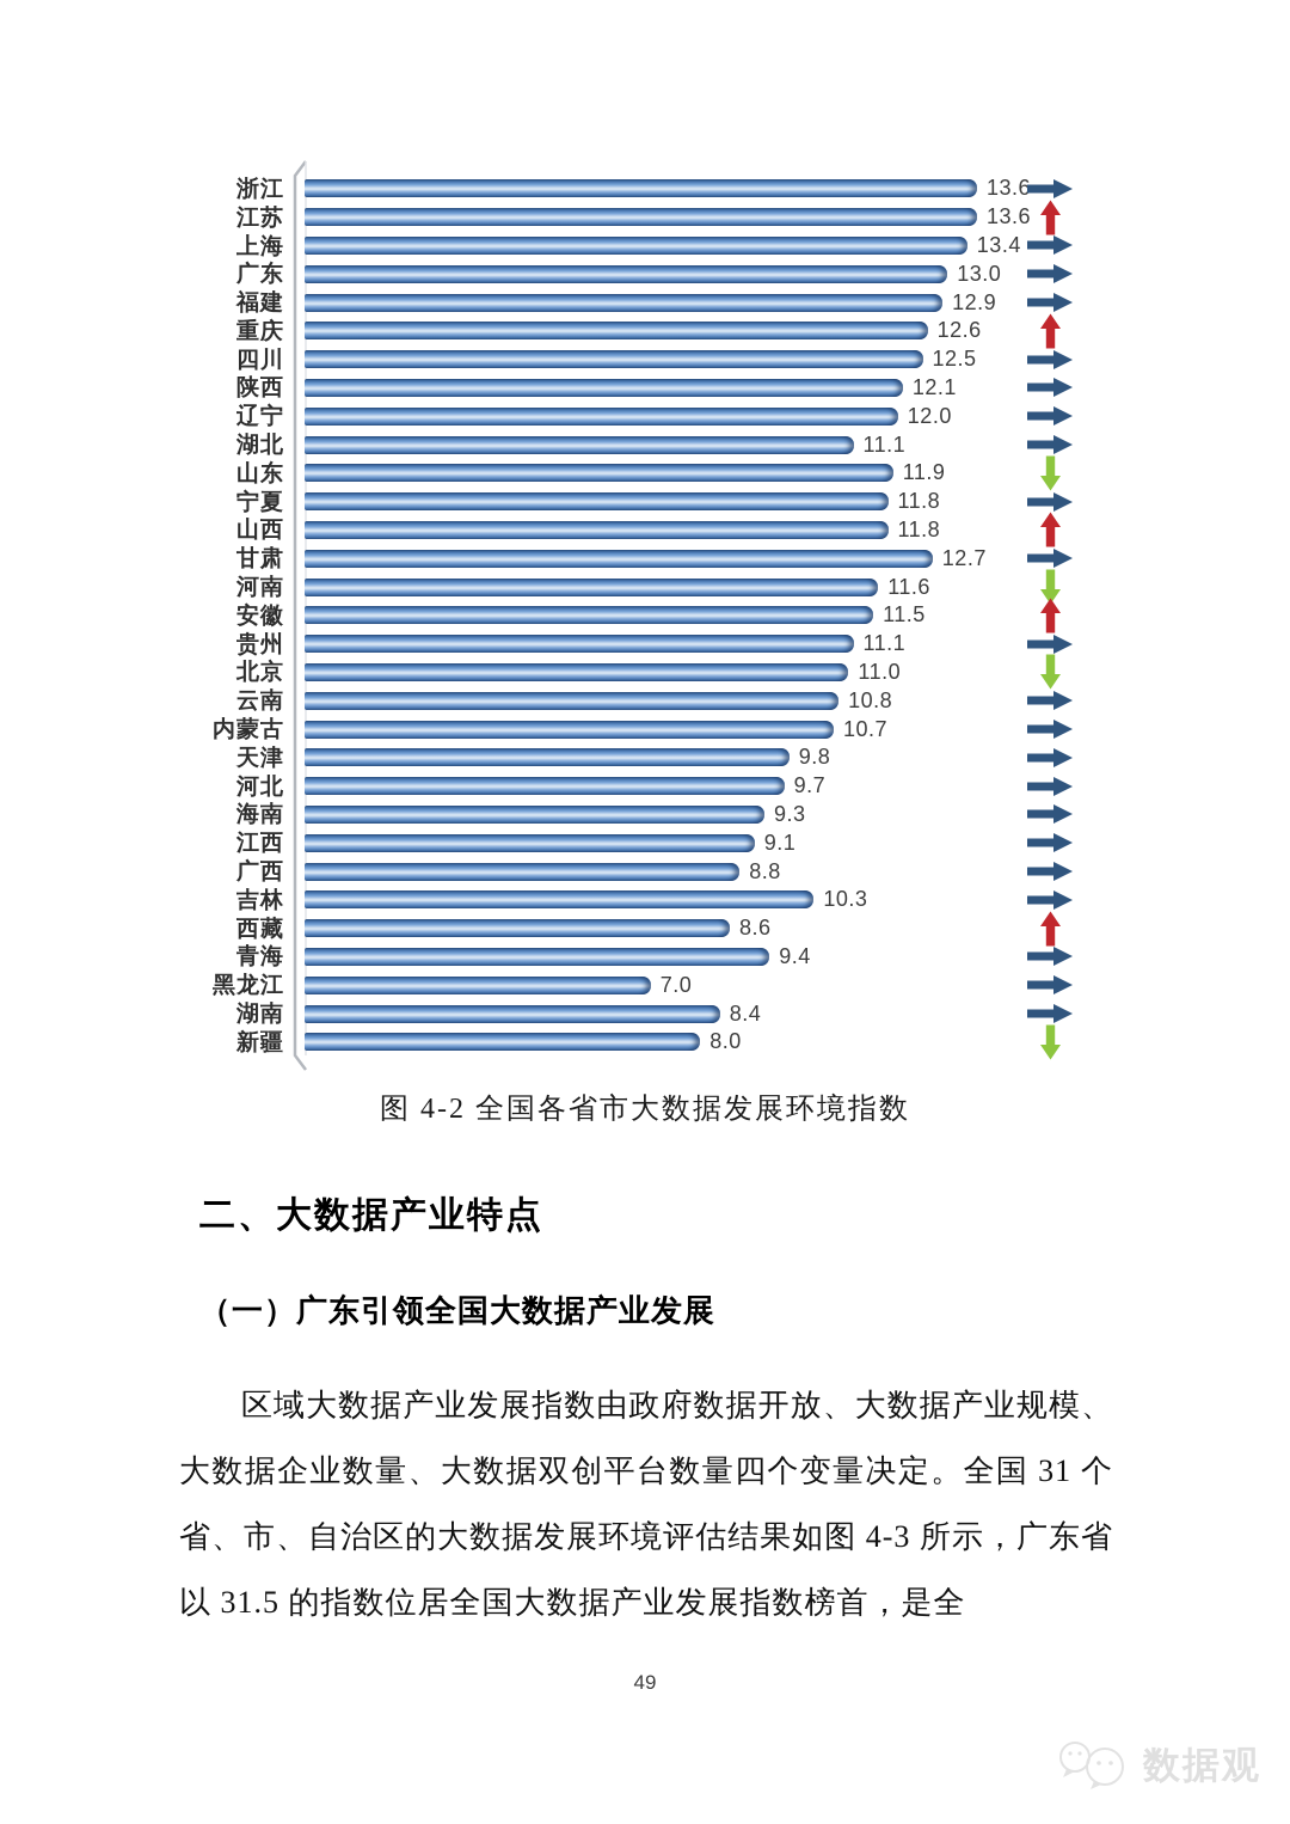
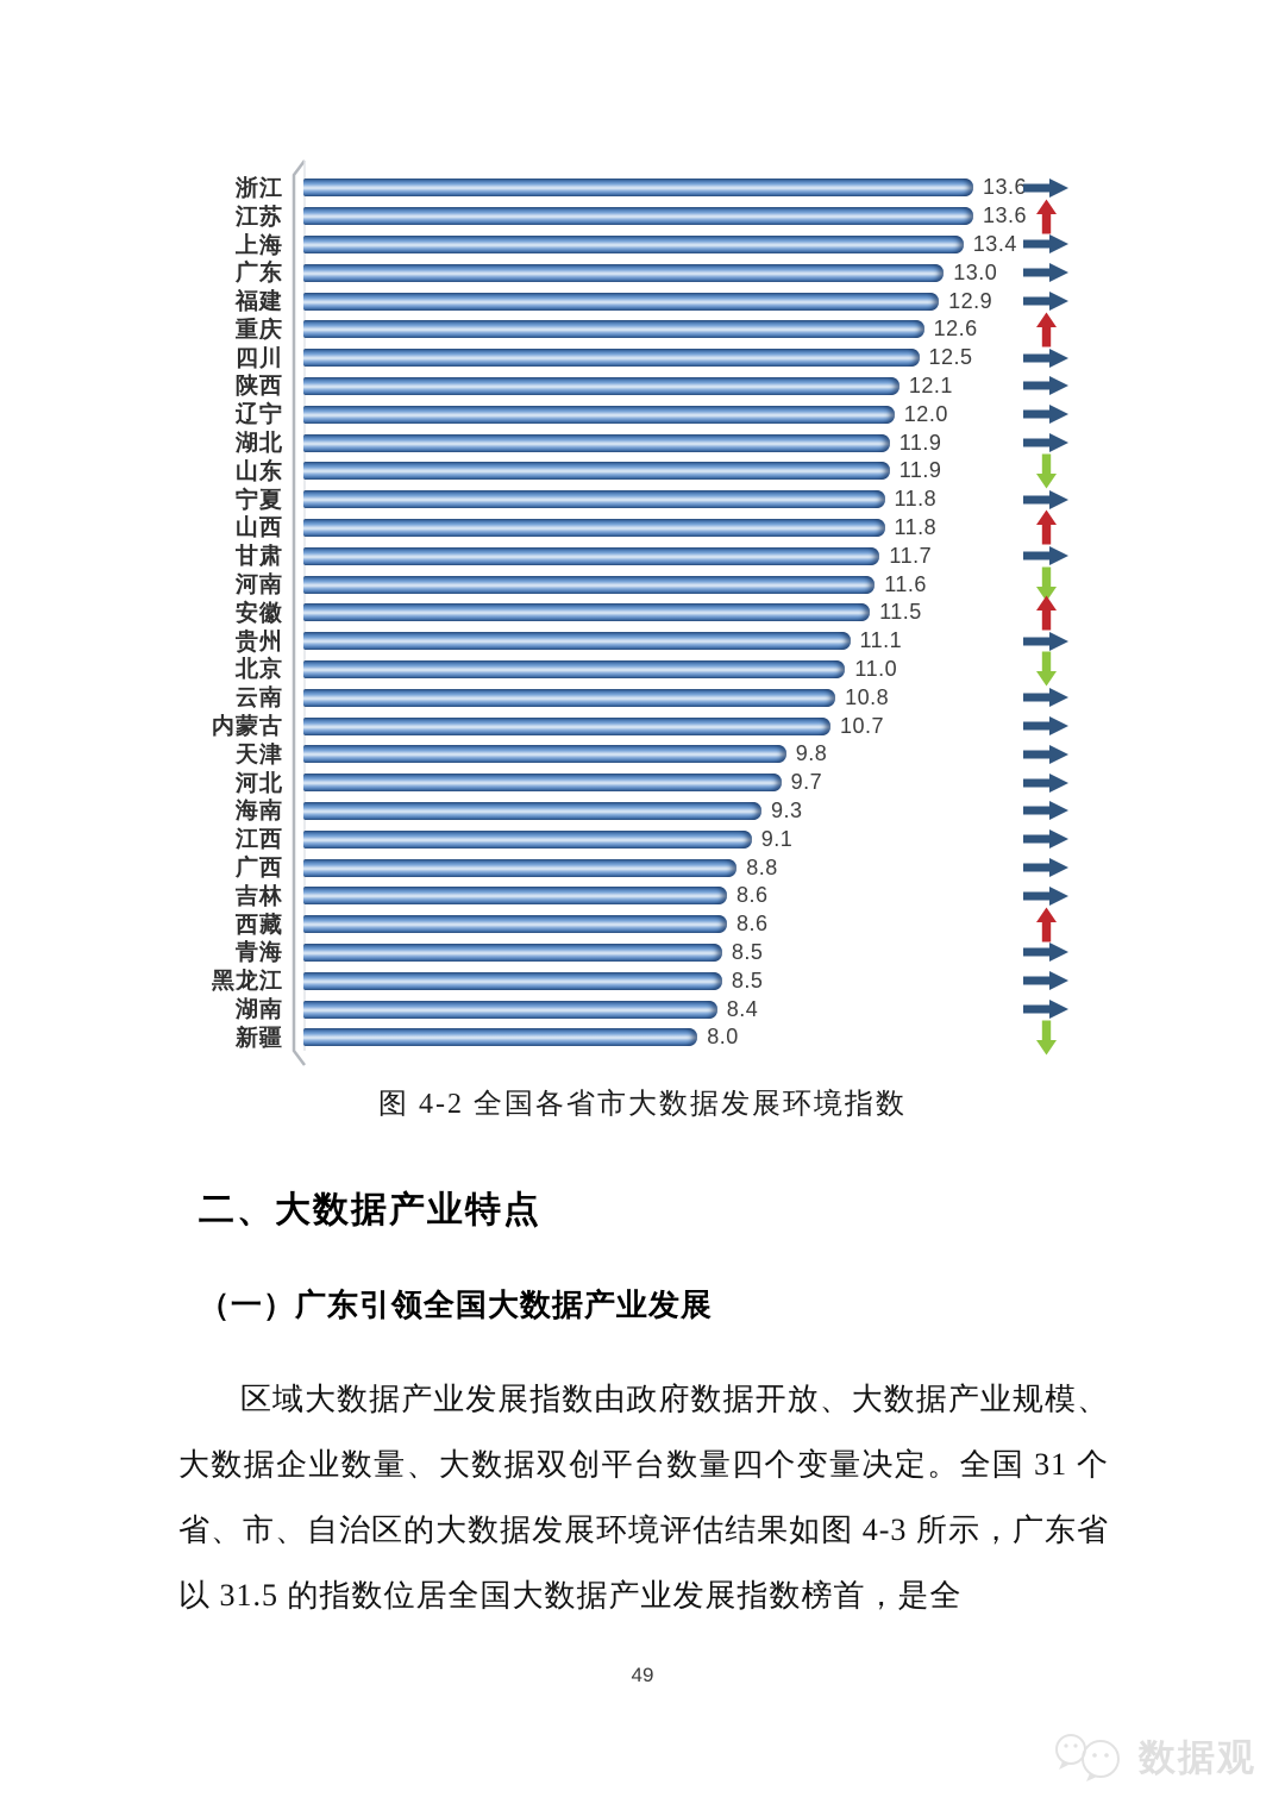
湖北: 11.1 -> 11.9
甘肃: 12.7 -> 11.7
吉林: 10.3 -> 8.6
青海: 9.4 -> 8.5
黑龙江: 7.0 -> 8.5
